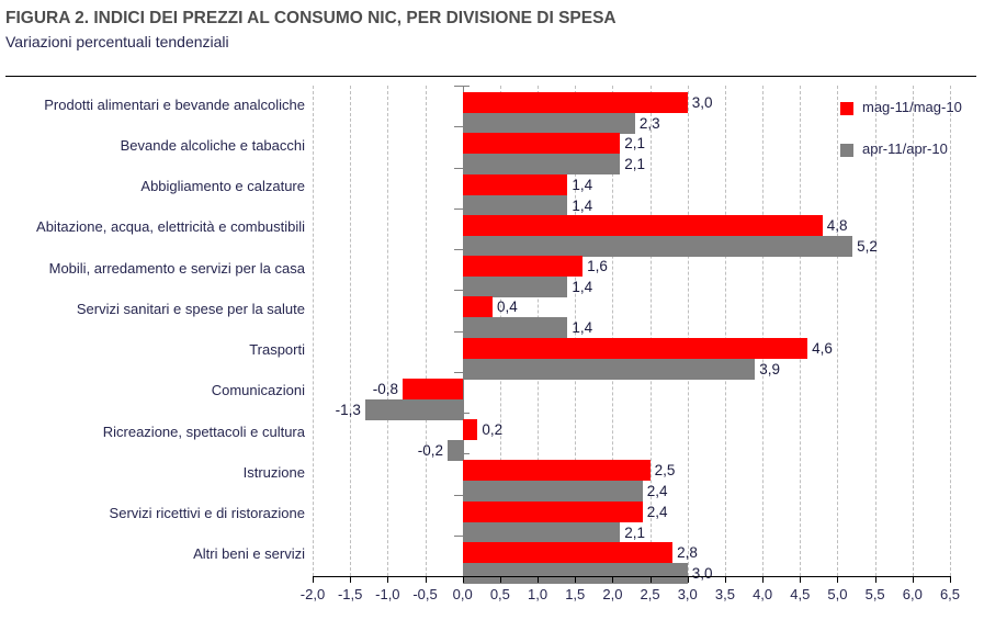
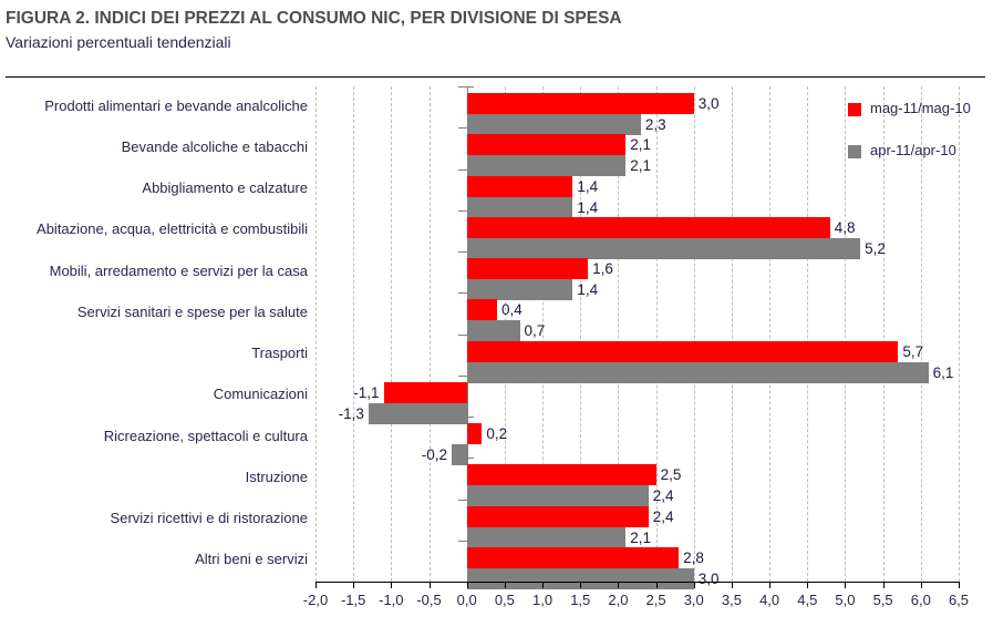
apr-11/apr-10/Servizi sanitari e spese per la salute: 1,4 -> 0,7
mag-11/mag-10/Trasporti: 4,6 -> 5,7
apr-11/apr-10/Trasporti: 3,9 -> 6,1
mag-11/mag-10/Comunicazioni: -0,8 -> -1,1
